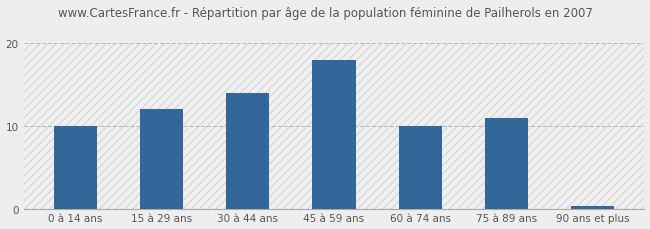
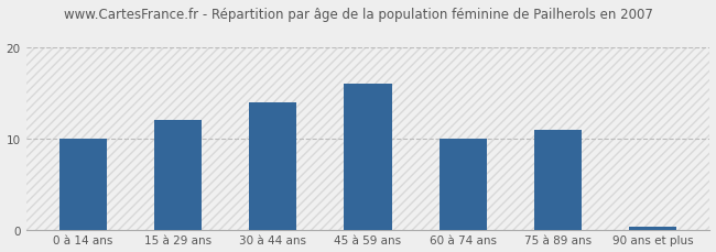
45 à 59 ans: 18.0 -> 16.0
